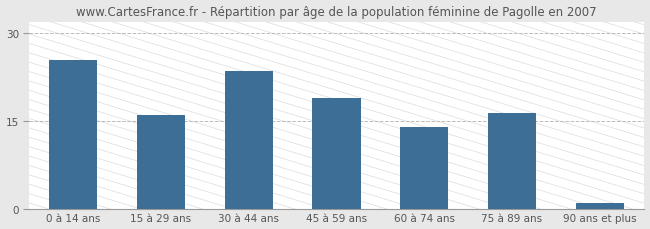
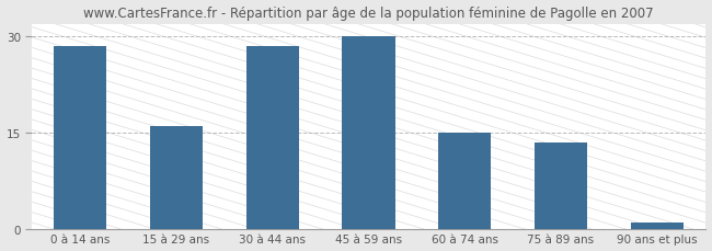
0 à 14 ans: 25.4 -> 28.5
30 à 44 ans: 23.6 -> 28.5
45 à 59 ans: 19.0 -> 30.0
60 à 74 ans: 14.0 -> 15.0
75 à 89 ans: 16.4 -> 13.5
